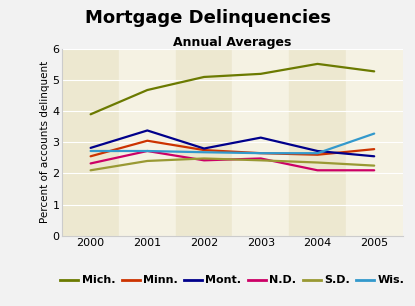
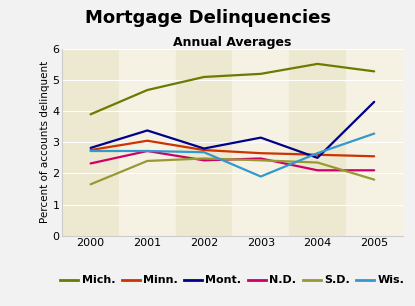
Minn./2000: 2.55 -> 2.75
S.D./2000: 2.10 -> 1.65
Wis./2003: 2.65 -> 1.90
Mont./2004: 2.72 -> 2.50
Minn./2005: 2.78 -> 2.55
Mont./2005: 2.55 -> 4.30
S.D./2005: 2.25 -> 1.80
